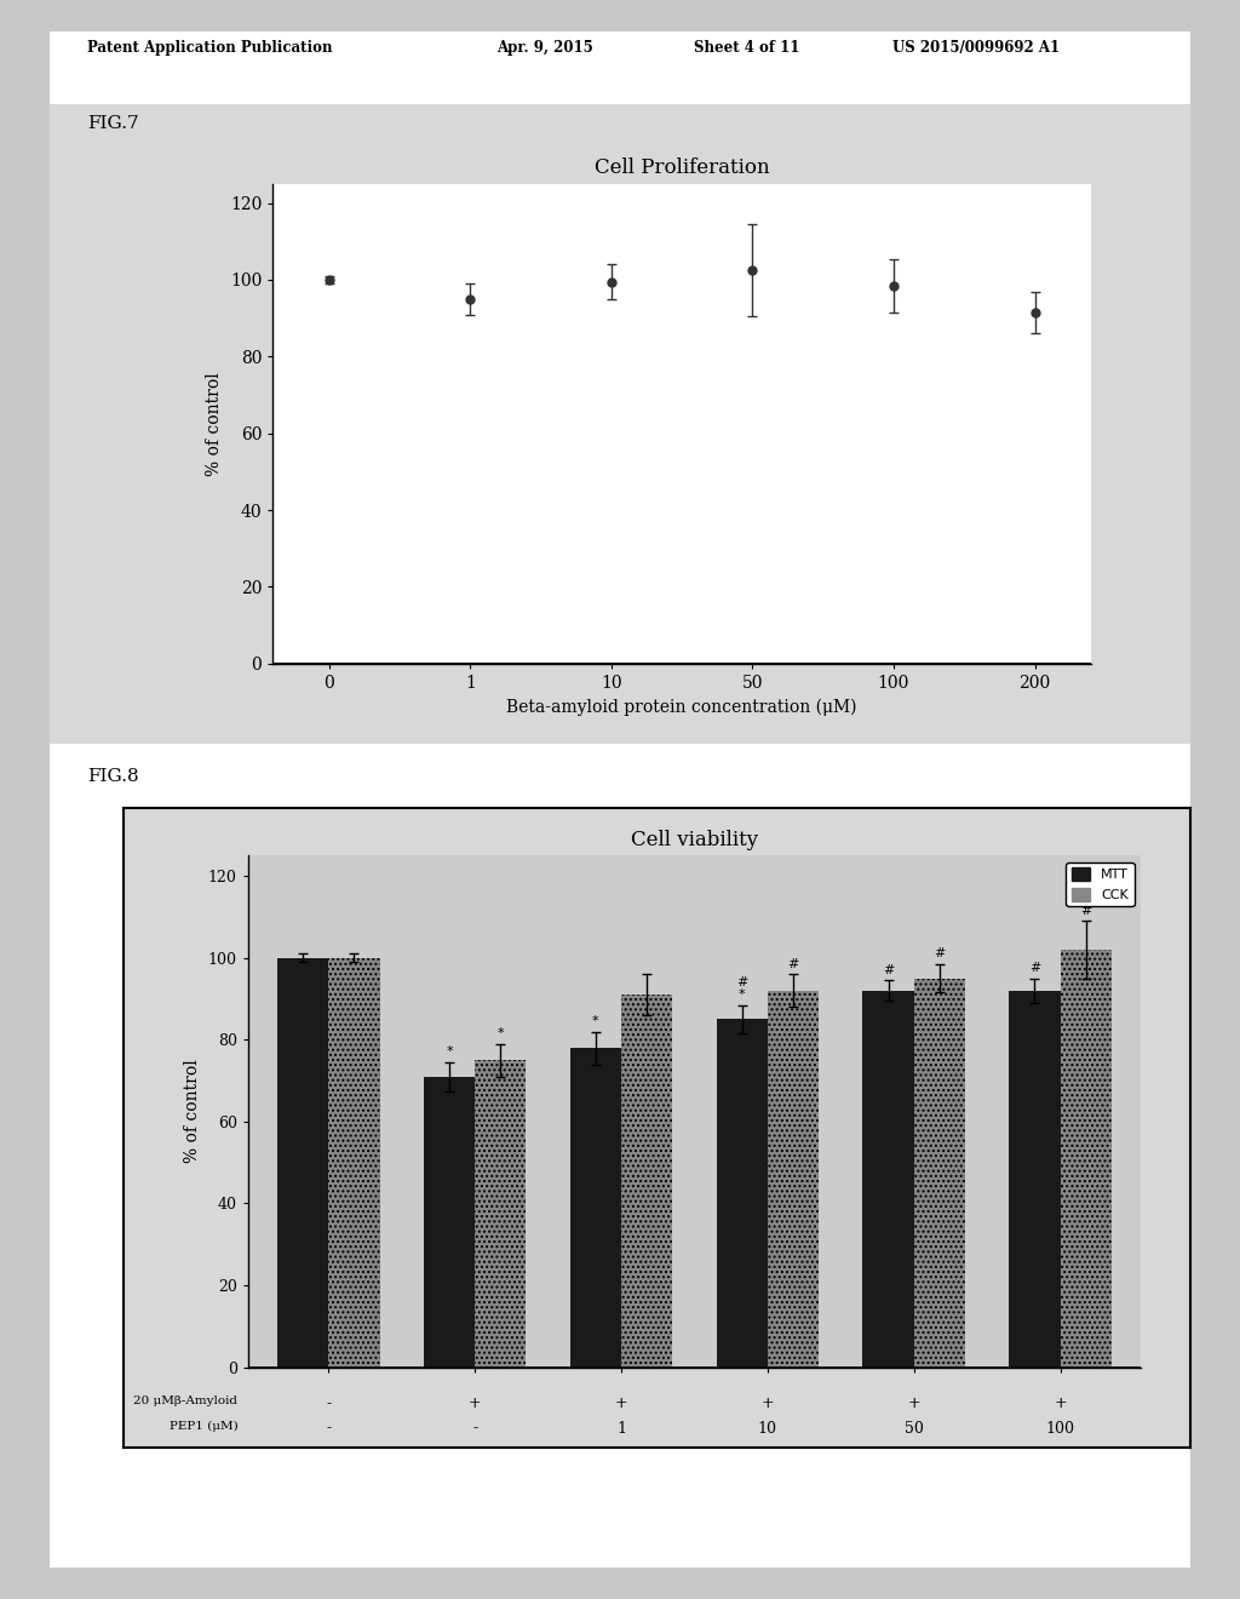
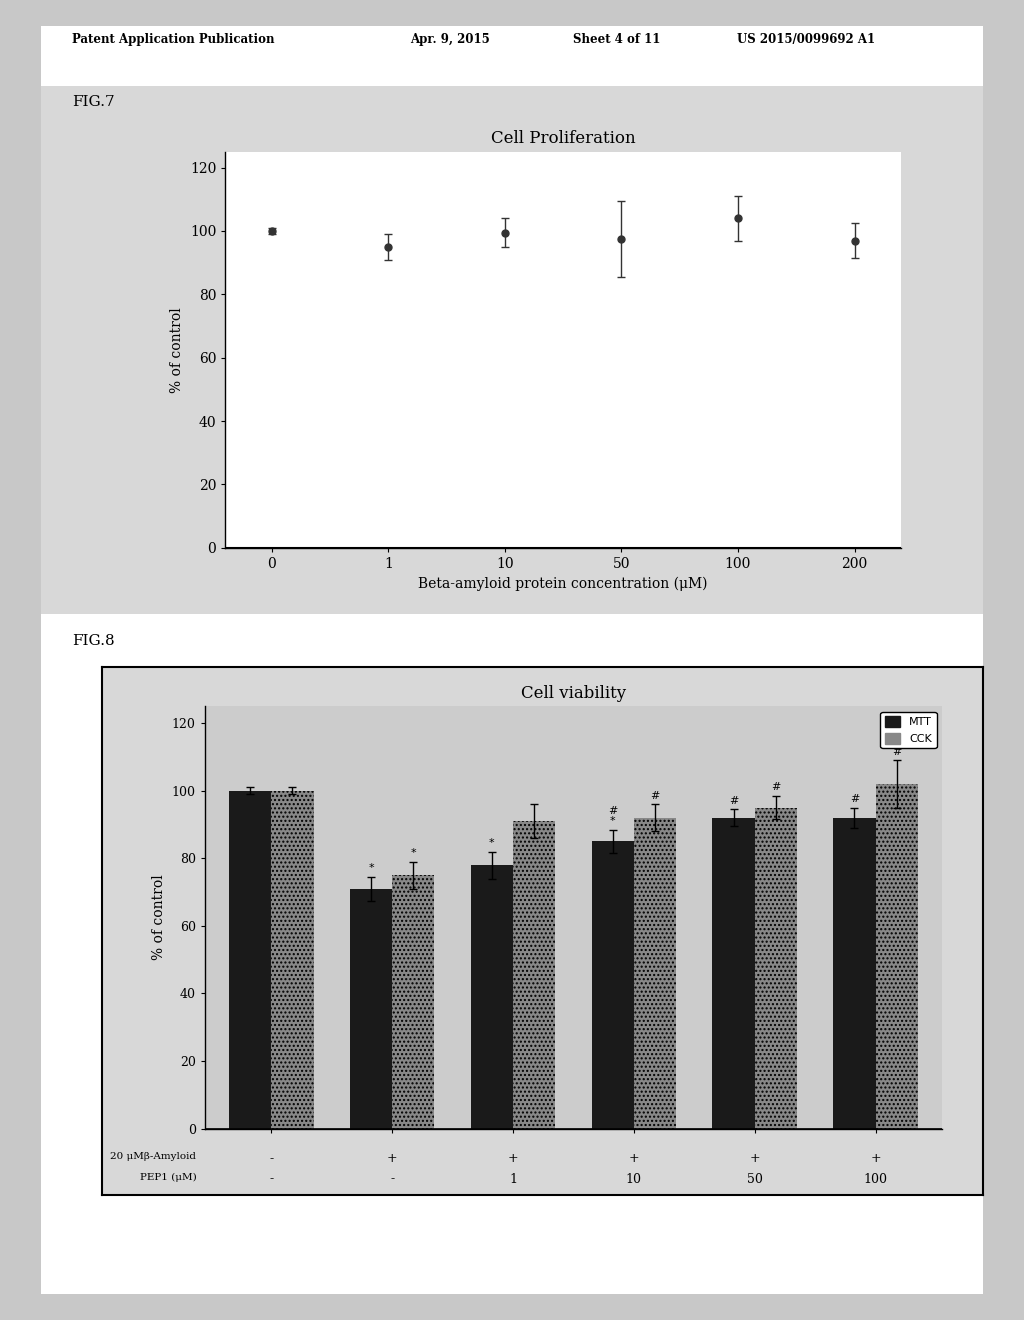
Cell Proliferation/50: 102.5 -> 97.5
Cell Proliferation/100: 98.5 -> 104.0
Cell Proliferation/200: 91.5 -> 97.0
